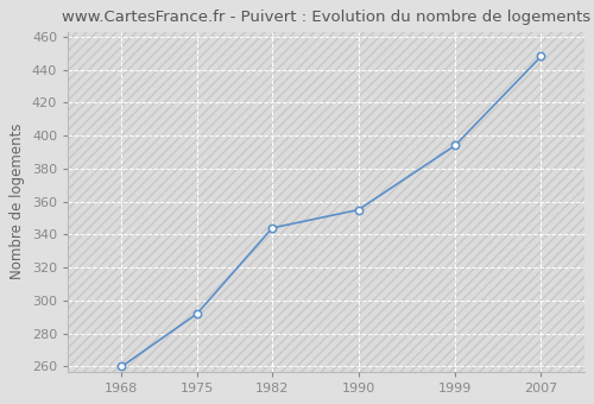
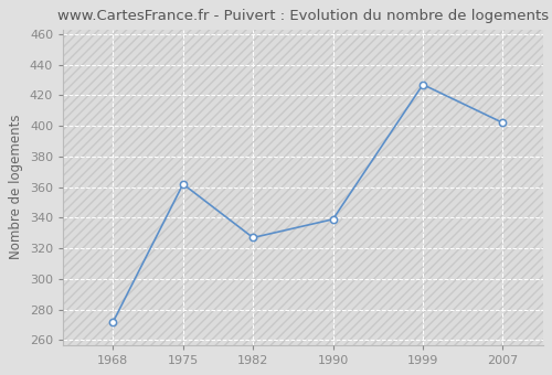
1968: 260 -> 272
1975: 292 -> 362
1982: 344 -> 327
1990: 355 -> 339
1999: 394 -> 427
2007: 448 -> 402
